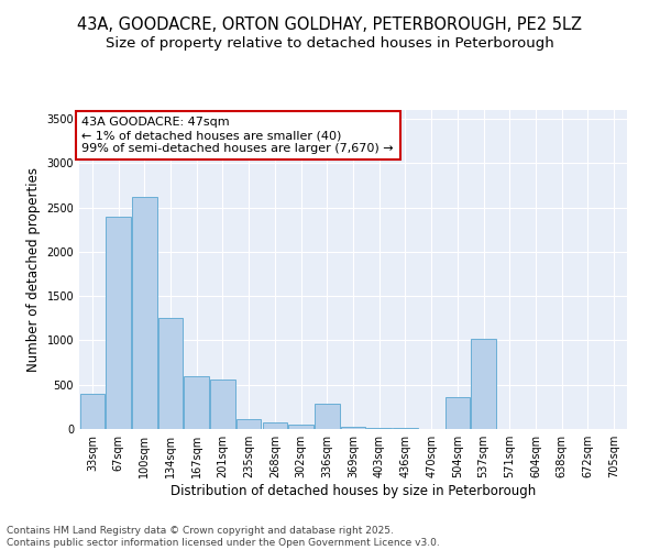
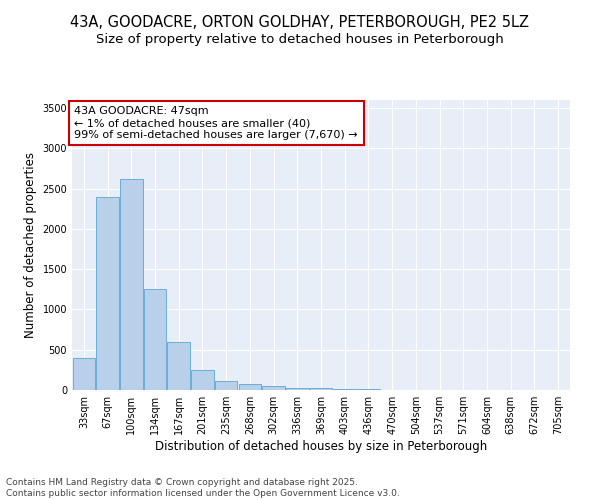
201sqm: 560 -> 250
336sqm: 280 -> 30
504sqm: 360 -> 0
537sqm: 1020 -> 0
